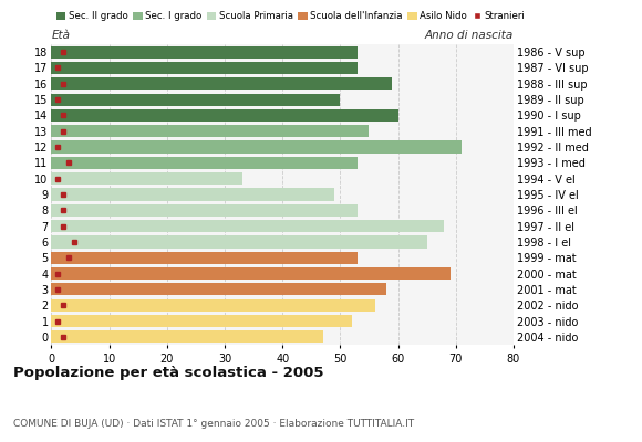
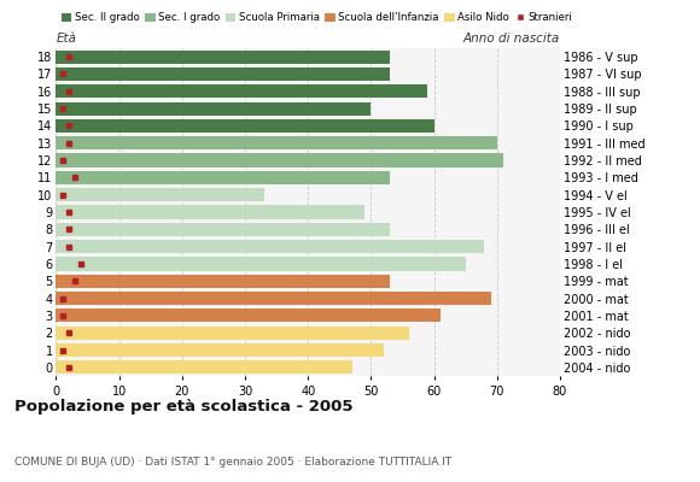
13: 55 -> 70
3: 58 -> 61
